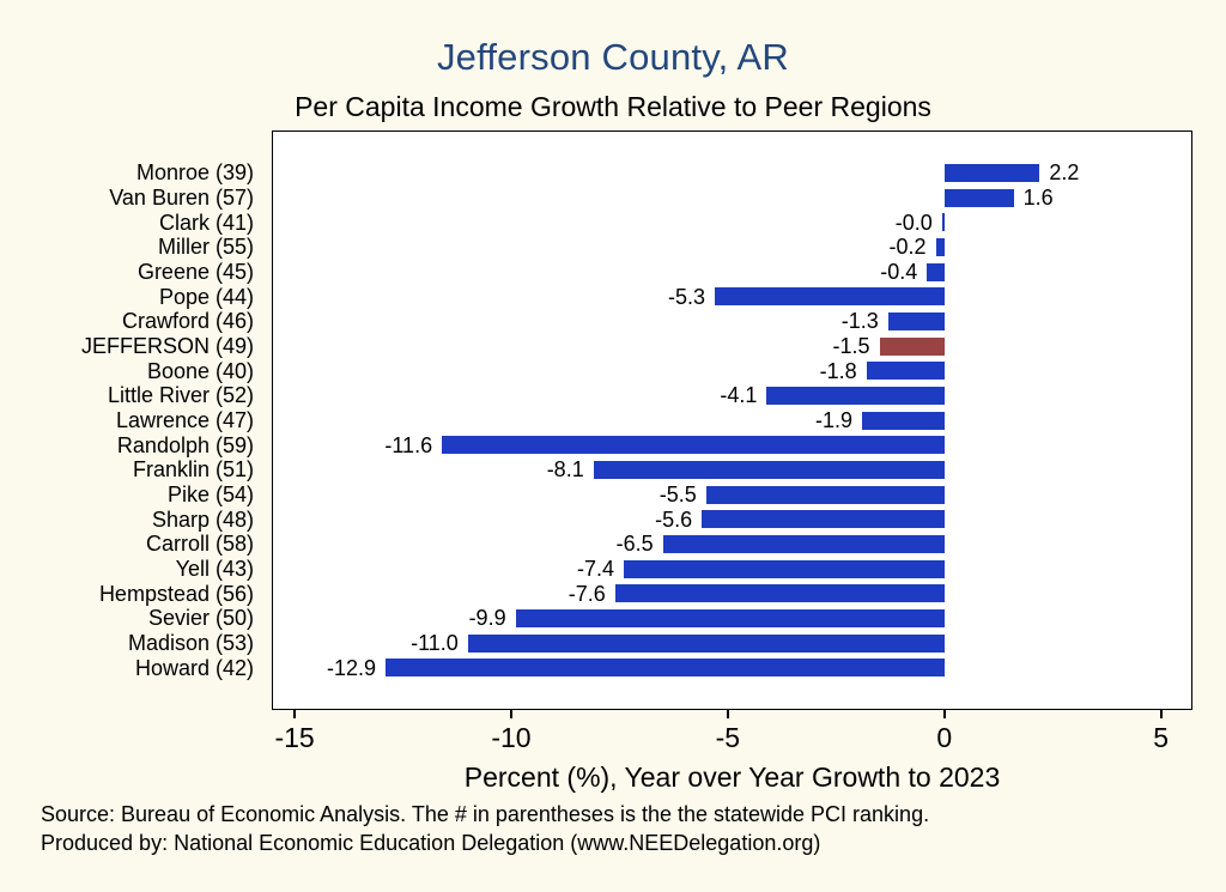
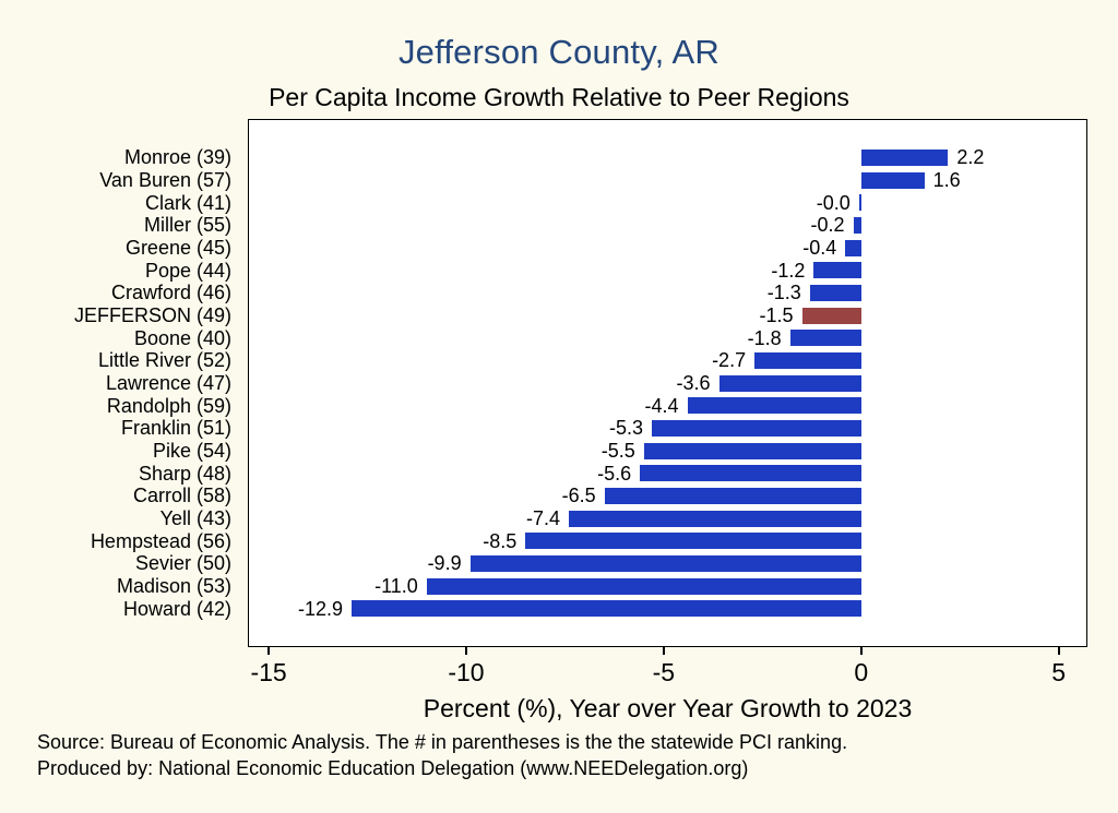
Pope (44): -5.3 -> -1.2
Little River (52): -4.1 -> -2.7
Lawrence (47): -1.9 -> -3.6
Randolph (59): -11.6 -> -4.4
Franklin (51): -8.1 -> -5.3
Hempstead (56): -7.6 -> -8.5
